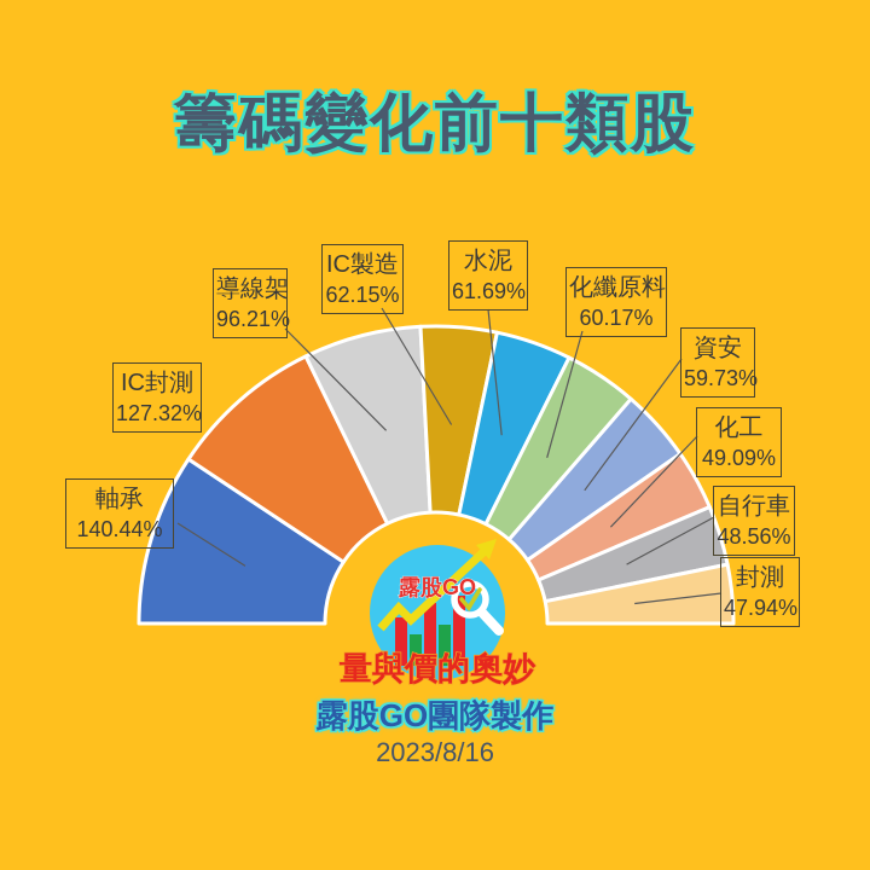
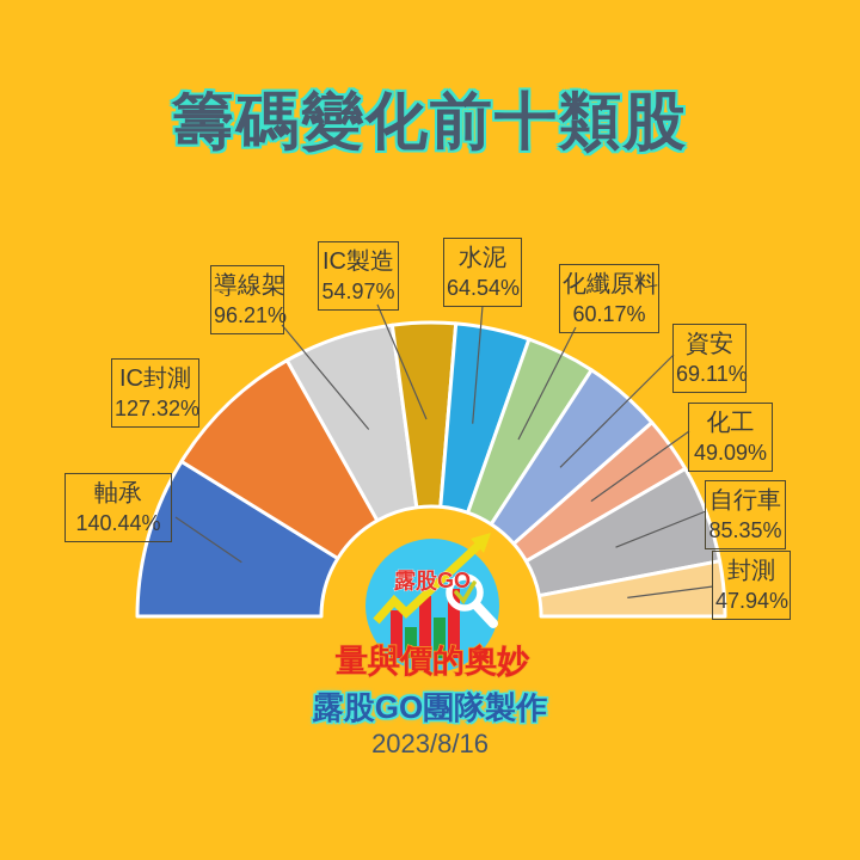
IC製造: 62.15% -> 54.97%
水泥: 61.69% -> 64.54%
資安: 59.73% -> 69.11%
自行車: 48.56% -> 85.35%
